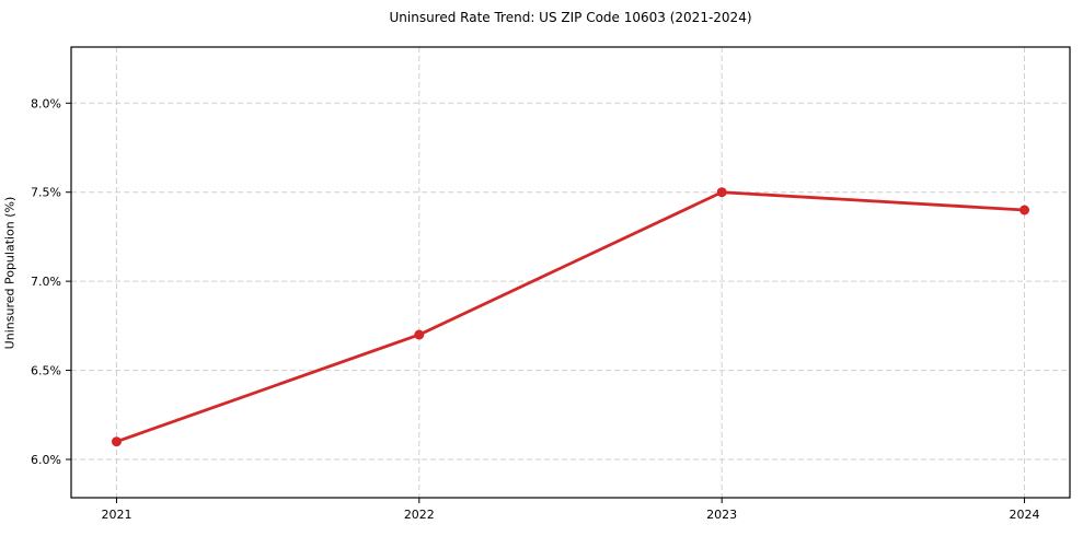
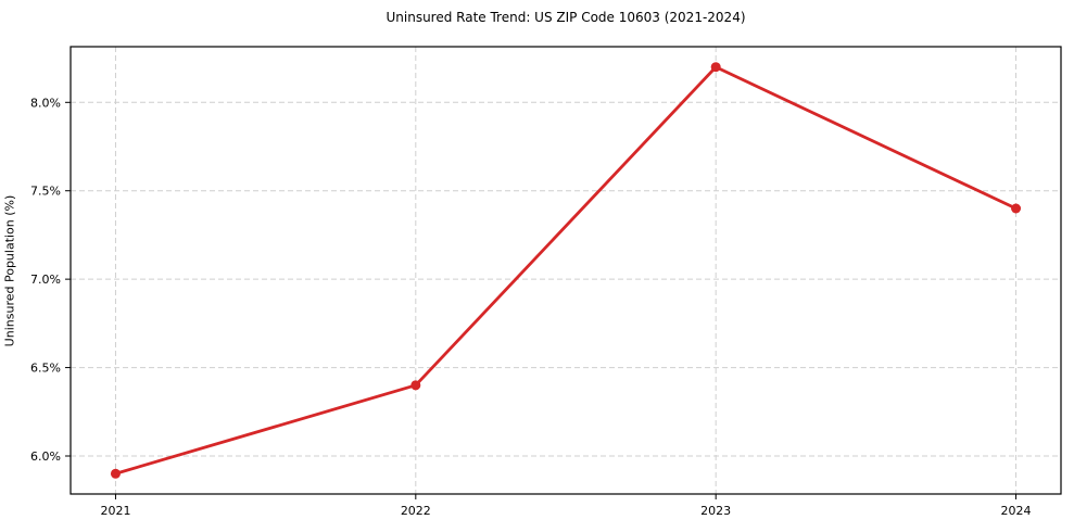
2021: 6.1% -> 5.9%
2022: 6.7% -> 6.4%
2023: 7.5% -> 8.2%
